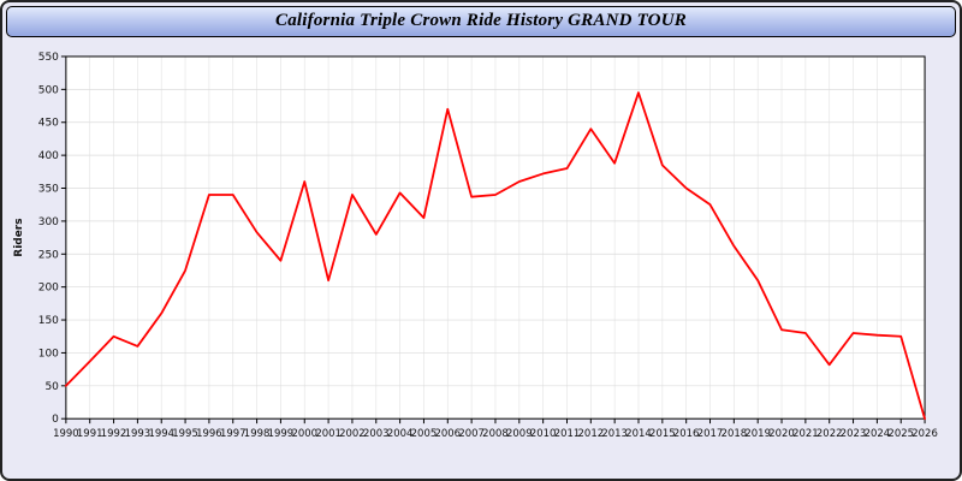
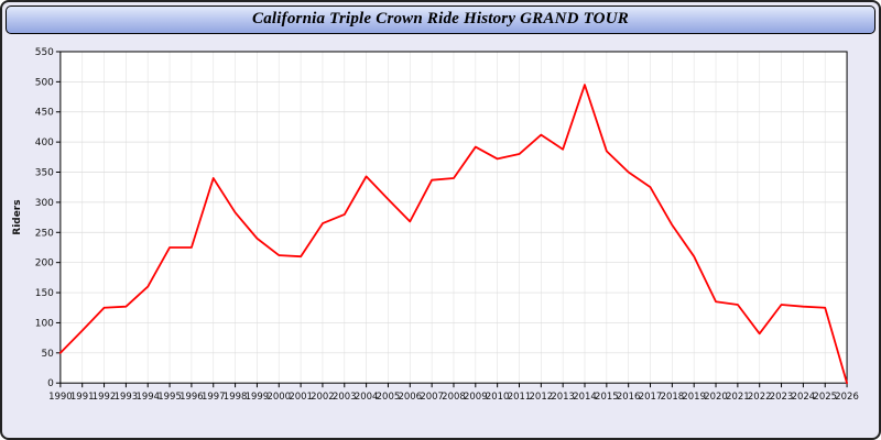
1993: 110 -> 130
1996: 340 -> 220
2000: 360 -> 210
2002: 340 -> 260
2006: 470 -> 270
2009: 360 -> 390
2012: 440 -> 410
